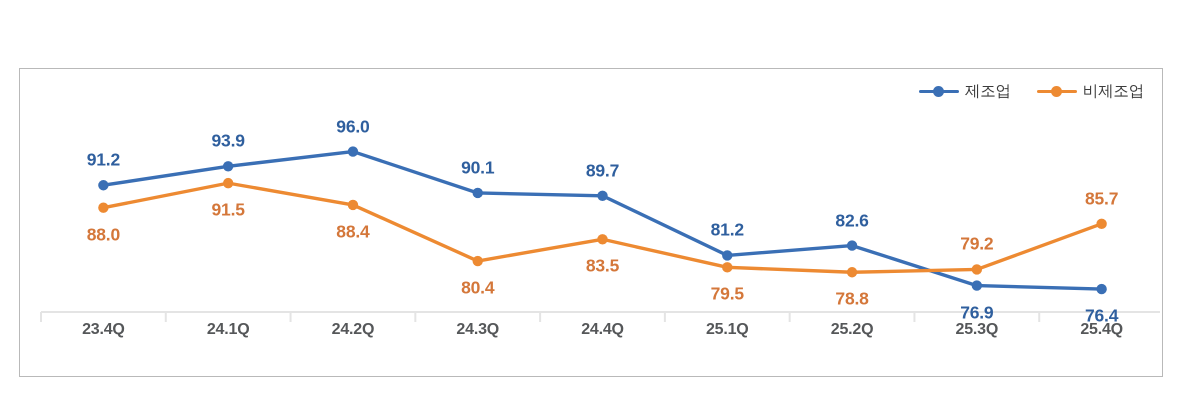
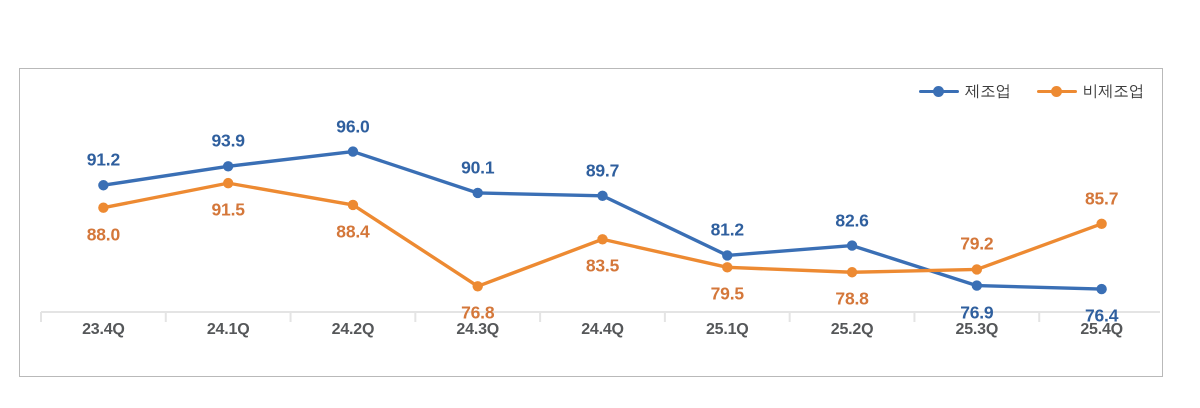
비제조업/24.3Q: 80.4 -> 76.8
